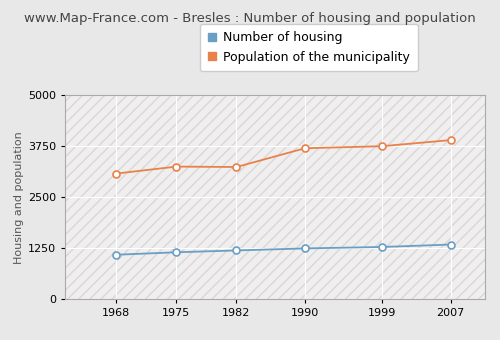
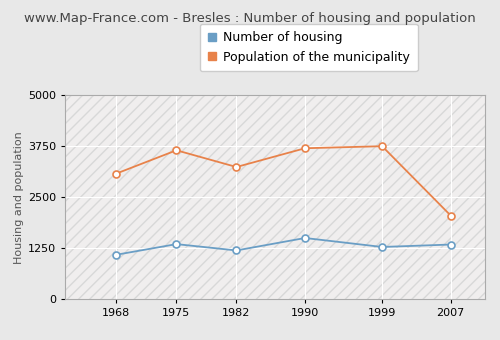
Number of housing/1975: 1150 -> 1350
Population of the municipality/1975: 3250 -> 3650
Number of housing/1990: 1240 -> 1500
Population of the municipality/2007: 3900 -> 2050
